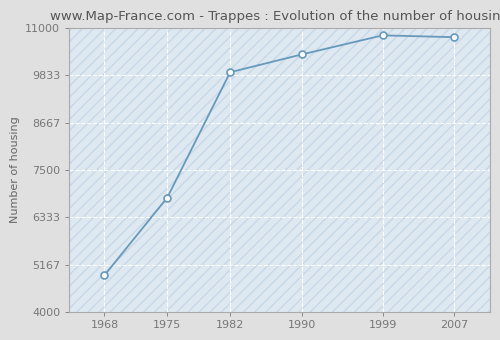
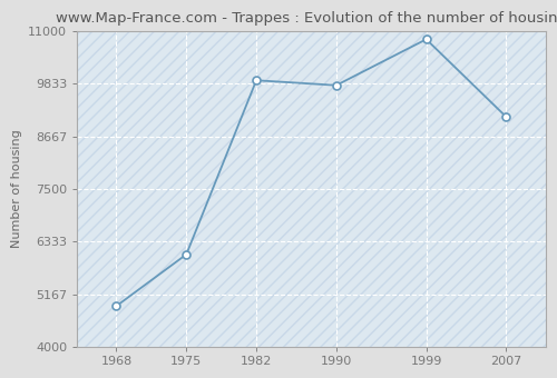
1975: 6820 -> 6050
1990: 10350 -> 9800
2007: 10780 -> 9100
